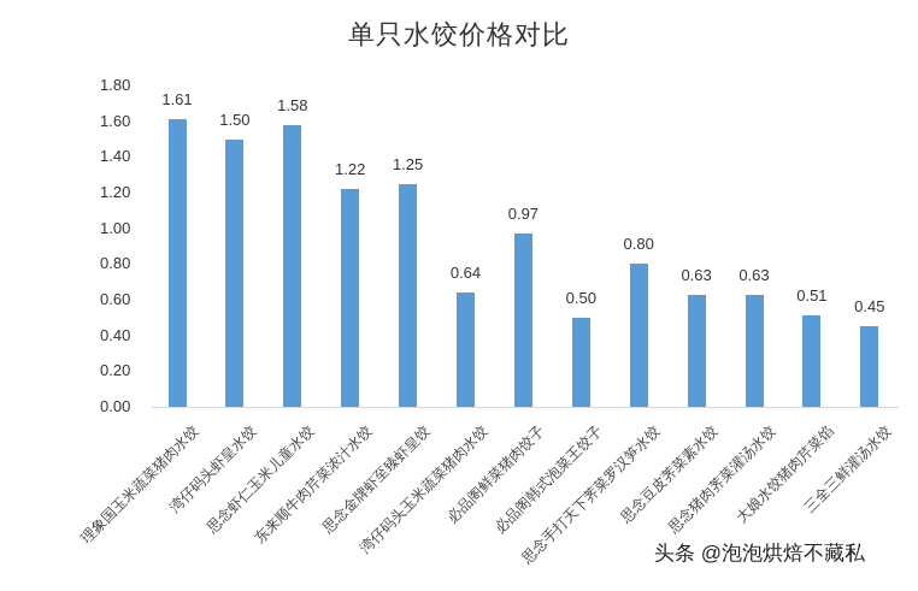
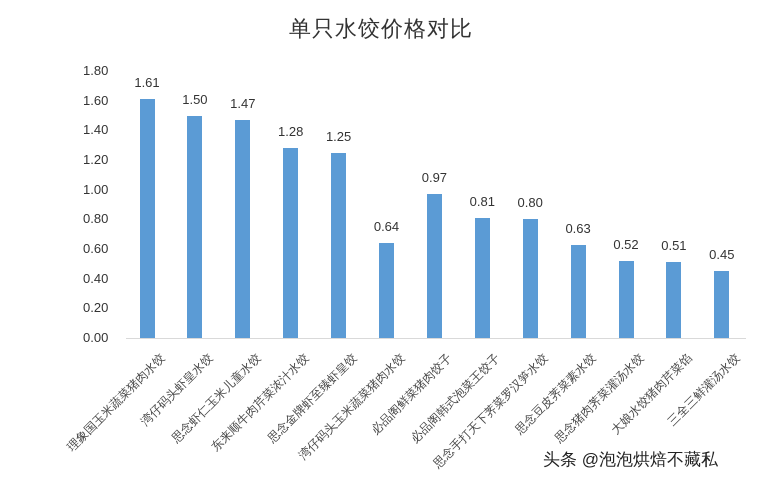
思念虾仁玉米儿童水饺: 1.58 -> 1.47
东来顺牛肉芹菜浓汁水饺: 1.22 -> 1.28
必品阁韩式泡菜王饺子: 0.50 -> 0.81
思念猪肉荠菜灌汤水饺: 0.63 -> 0.52
